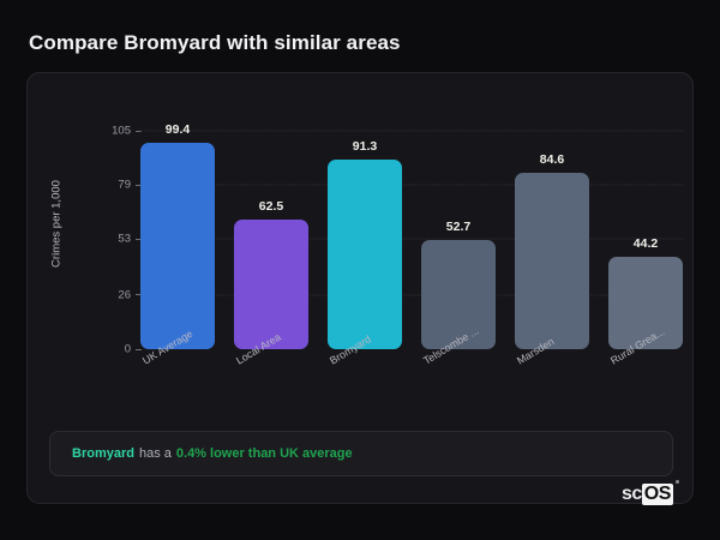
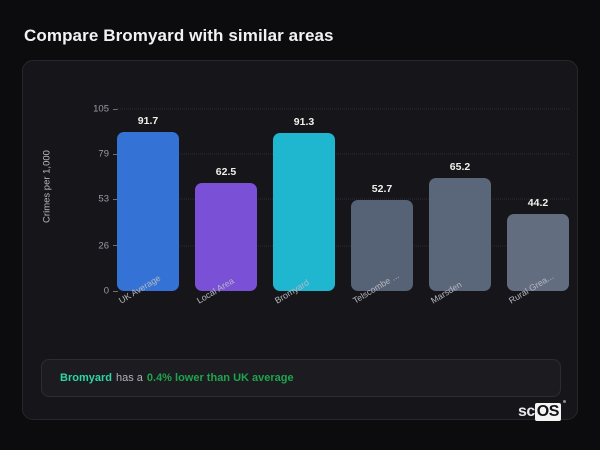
UK Average: 99.4 -> 91.7
Marsden: 84.6 -> 65.2
